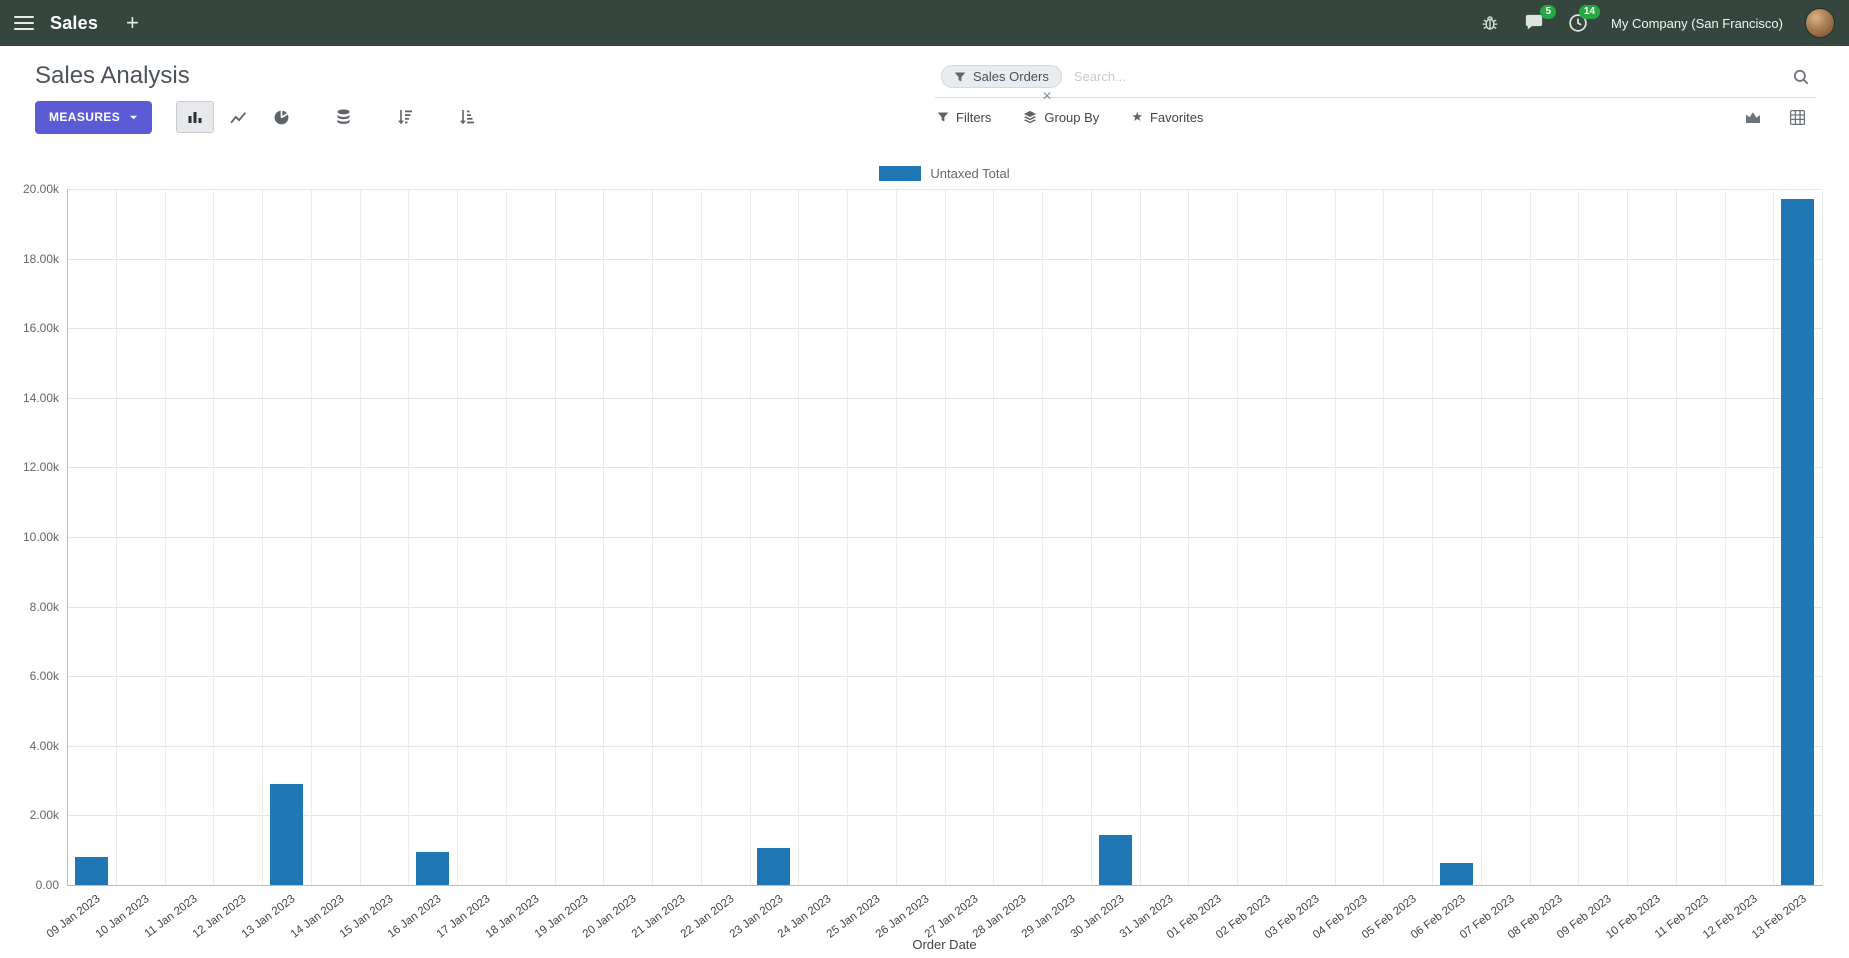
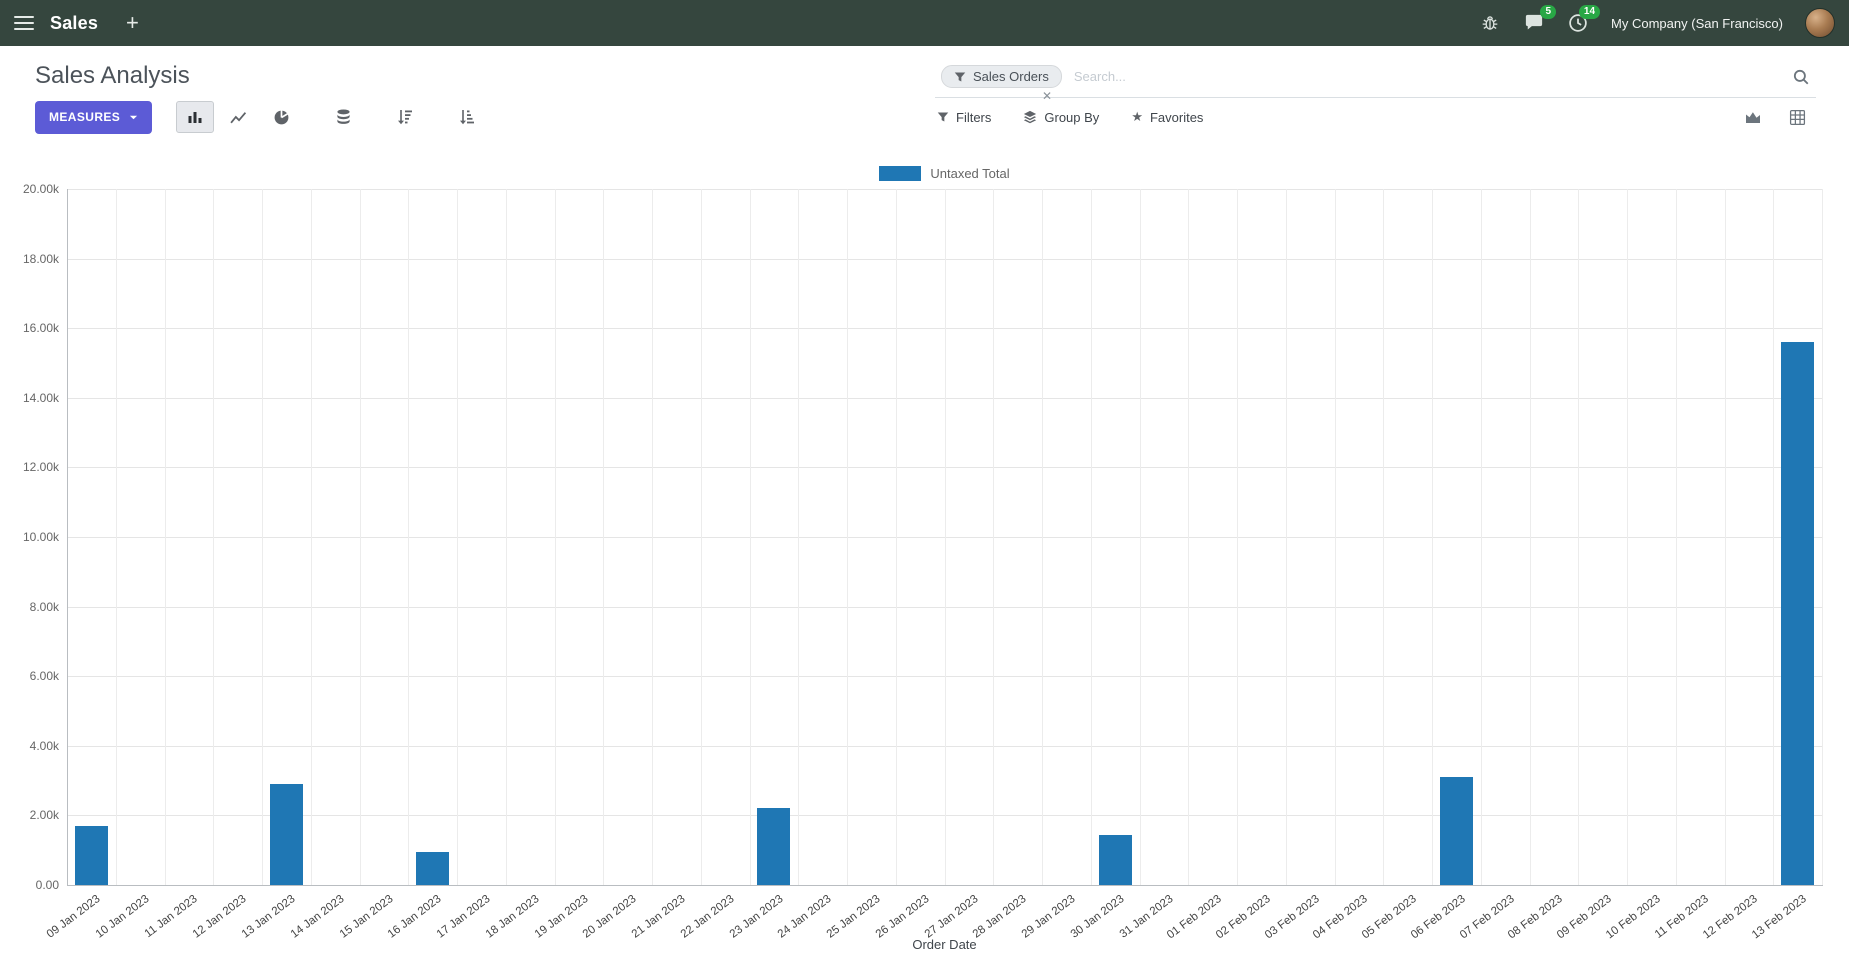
09 Jan 2023: 0.8k -> 1.7k
23 Jan 2023: 1.0k -> 2.2k
06 Feb 2023: 0.6k -> 3.1k
13 Feb 2023: 19.7k -> 15.6k
